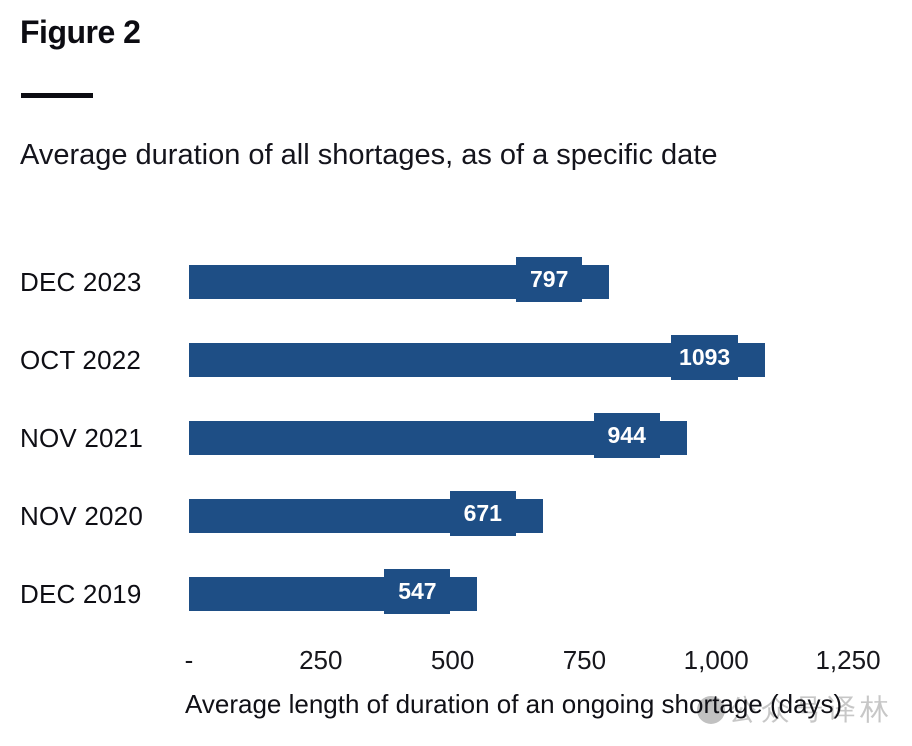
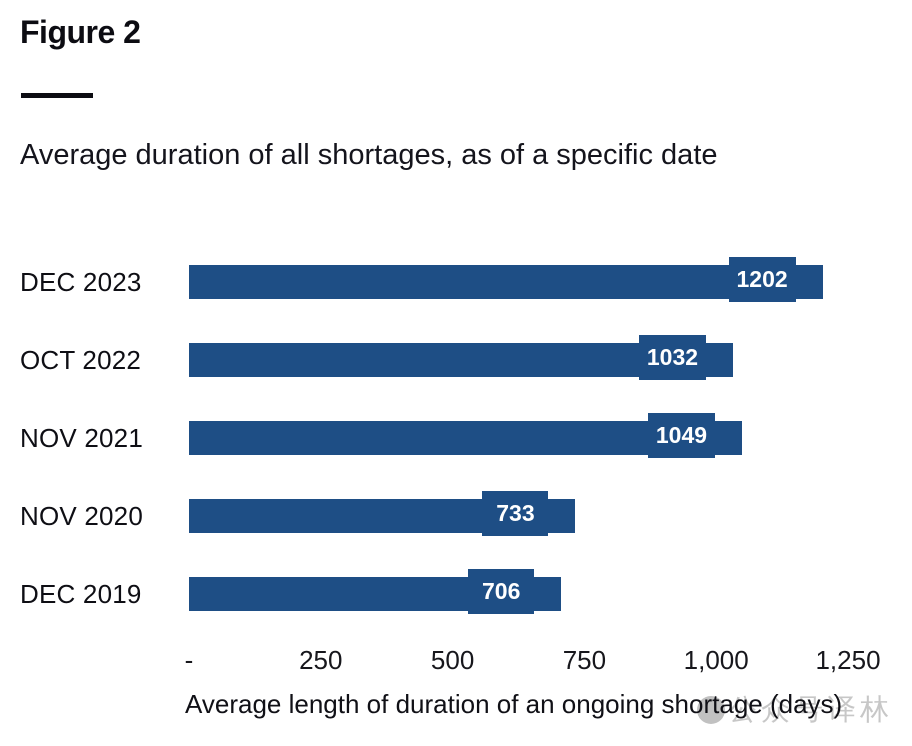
DEC 2023: 797 -> 1202
OCT 2022: 1093 -> 1032
NOV 2021: 944 -> 1049
NOV 2020: 671 -> 733
DEC 2019: 547 -> 706
